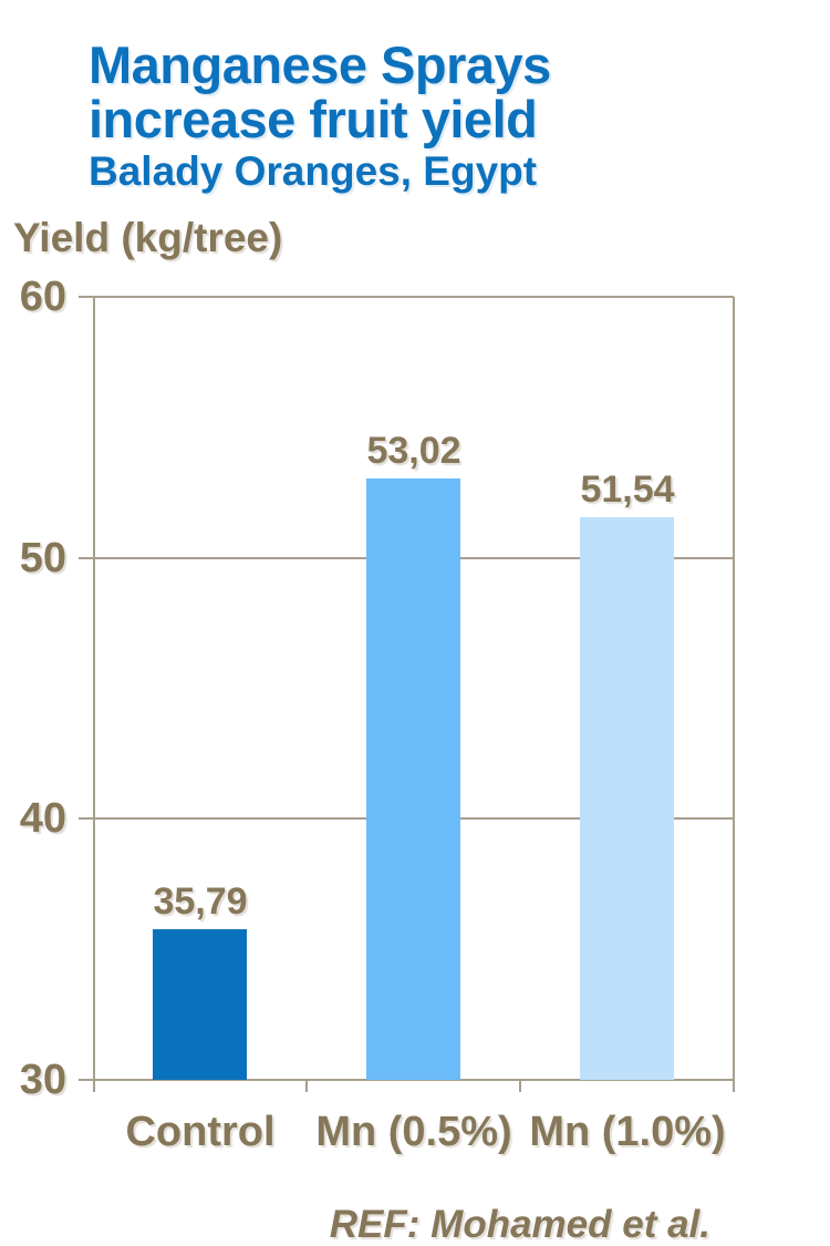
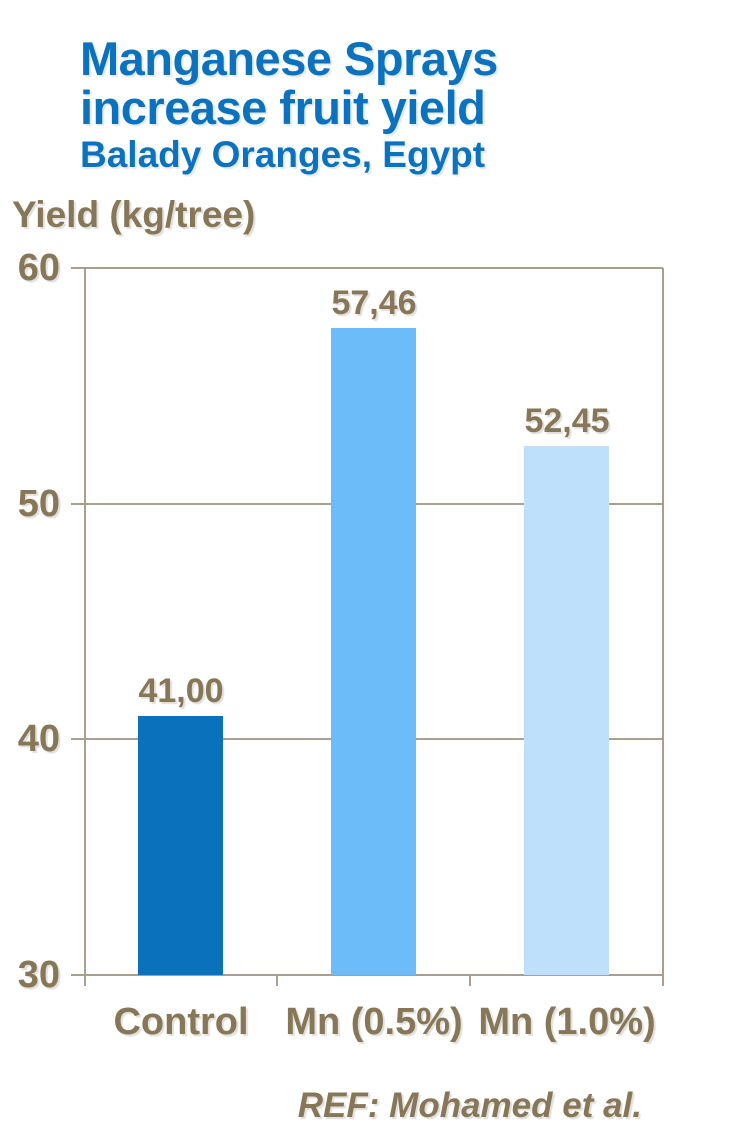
Control: 35,79 -> 41,00
Mn (0.5%): 53,02 -> 57,46
Mn (1.0%): 51,54 -> 52,45
